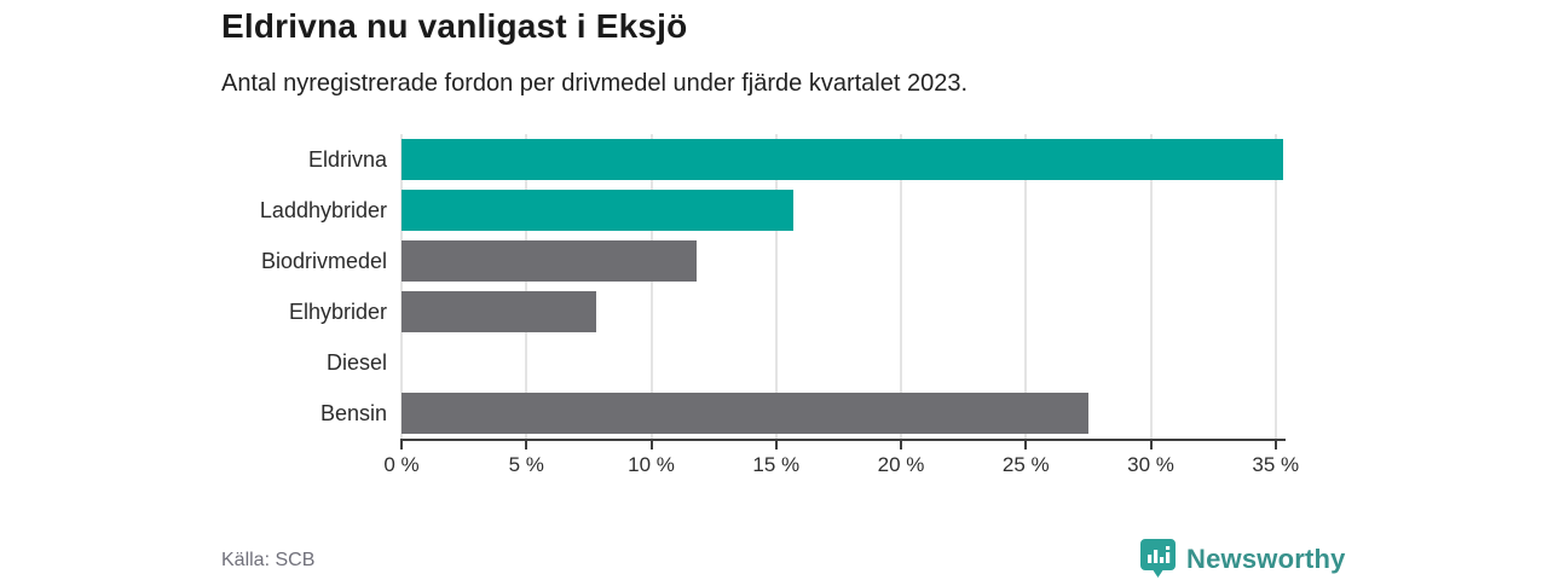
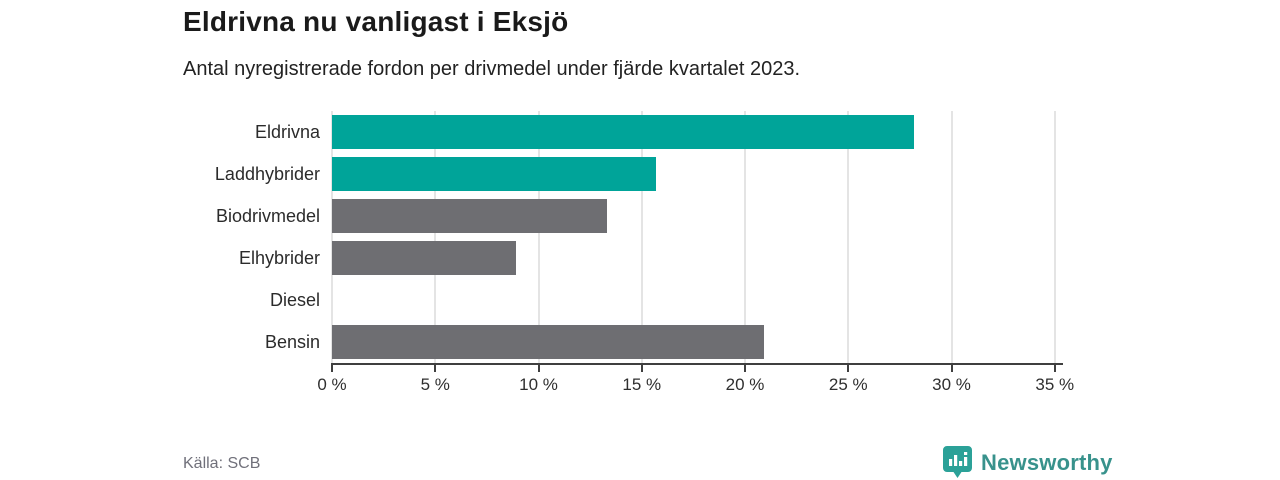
Eldrivna: 35.3% -> 28.2%
Biodrivmedel: 11.8% -> 13.3%
Elhybrider: 7.8% -> 8.9%
Bensin: 27.5% -> 20.9%
